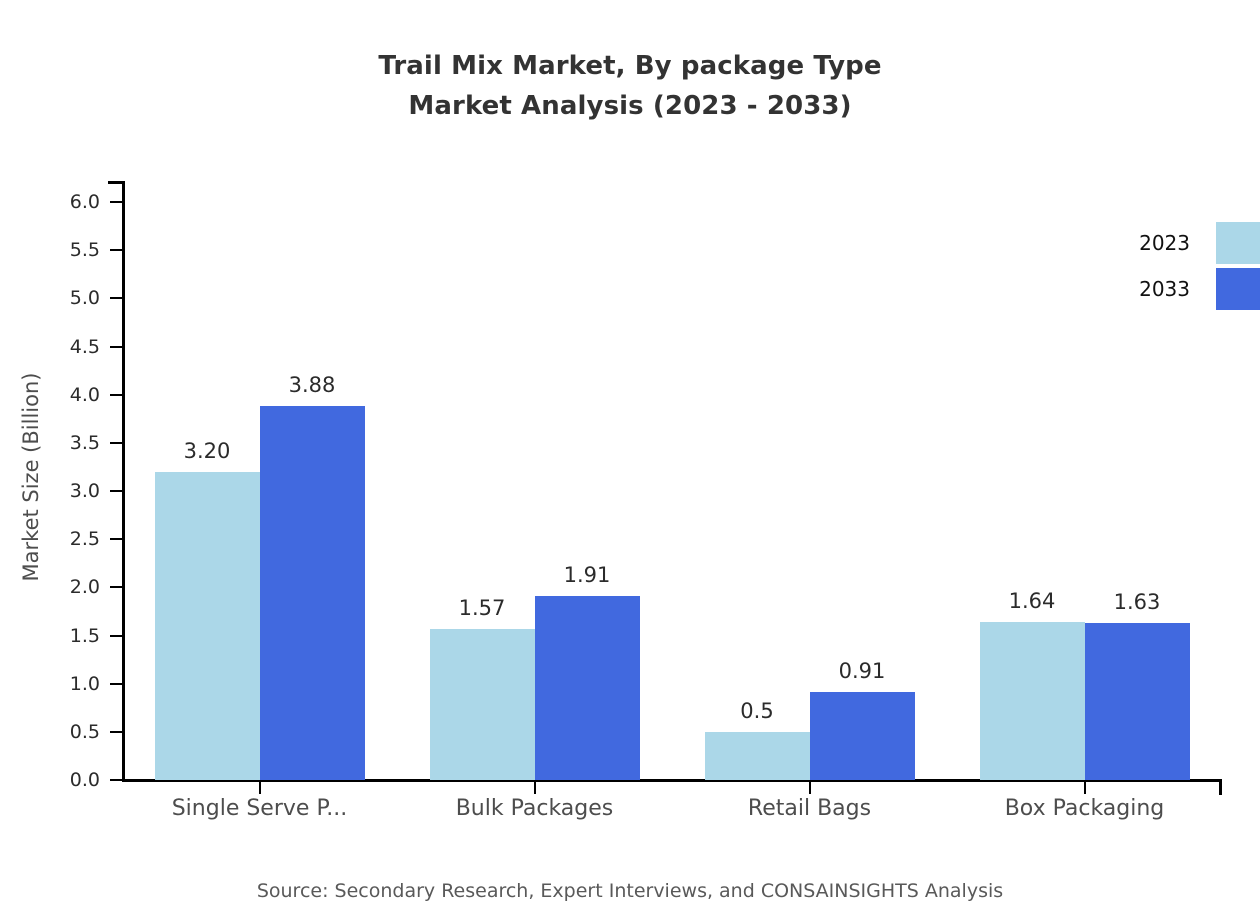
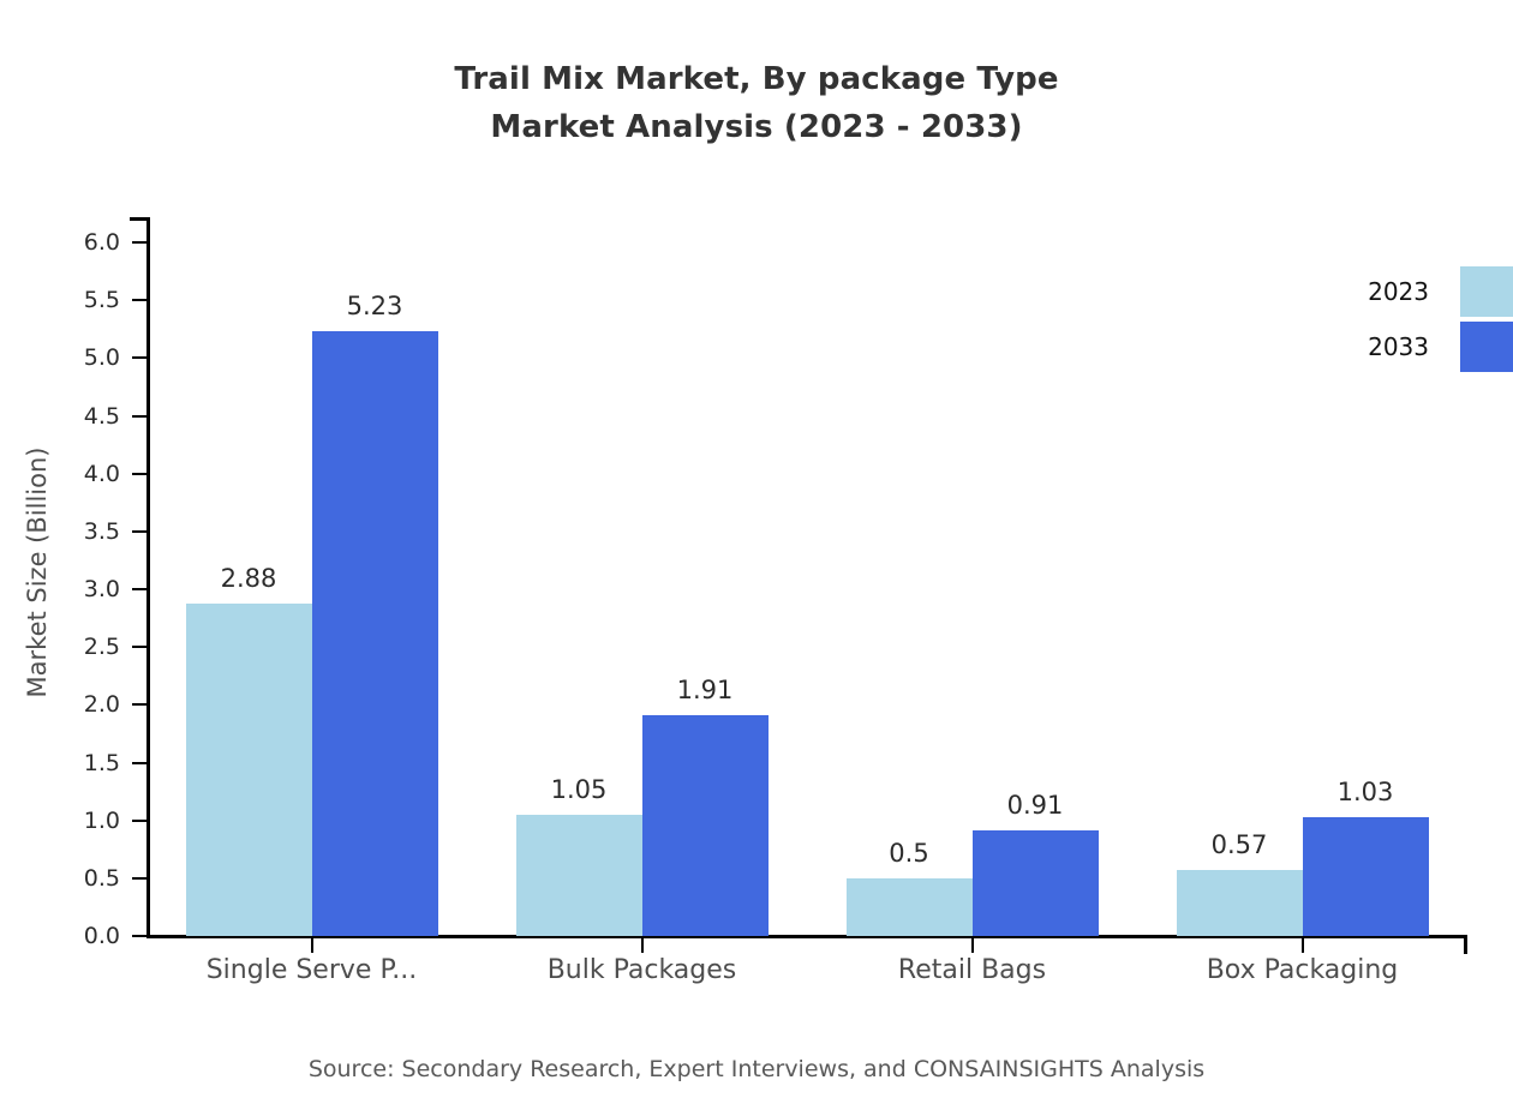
2023/Single Serve P...: 3.20 -> 2.88
2033/Single Serve P...: 3.88 -> 5.23
2023/Bulk Packages: 1.57 -> 1.05
2023/Box Packaging: 1.64 -> 0.57
2033/Box Packaging: 1.63 -> 1.03
